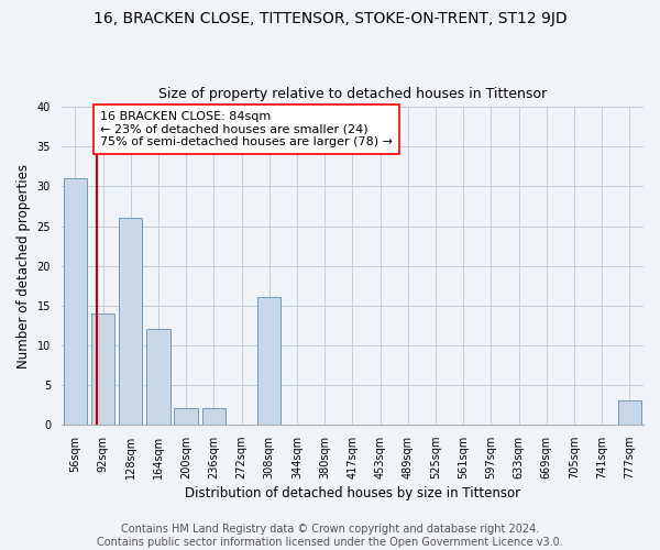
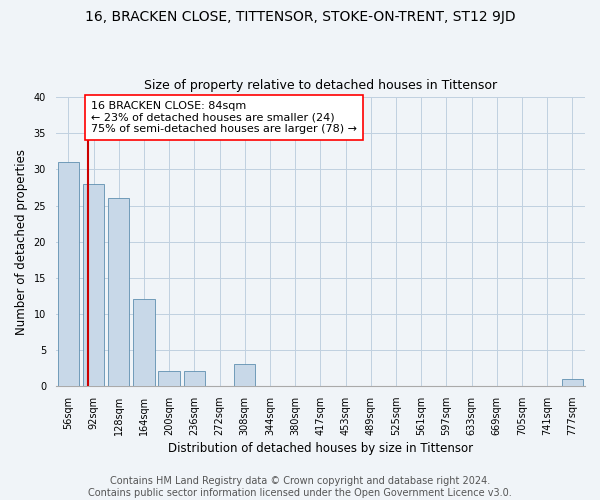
92sqm: 14 -> 28
308sqm: 16 -> 3
777sqm: 3 -> 1
